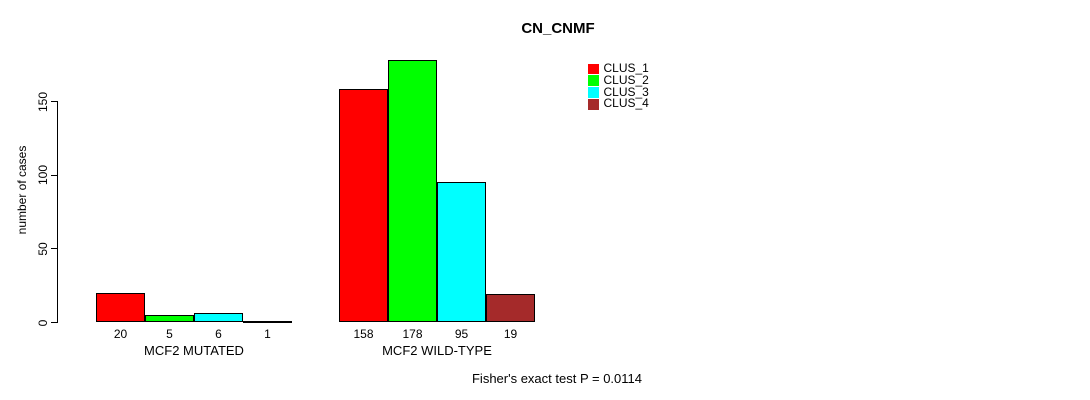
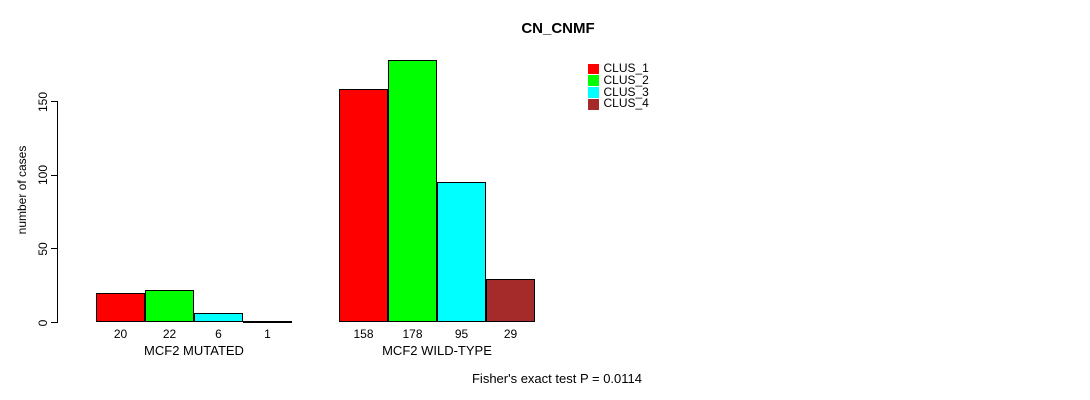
CLUS_2/MCF2 MUTATED: 5 -> 22
CLUS_4/MCF2 WILD-TYPE: 19 -> 29
